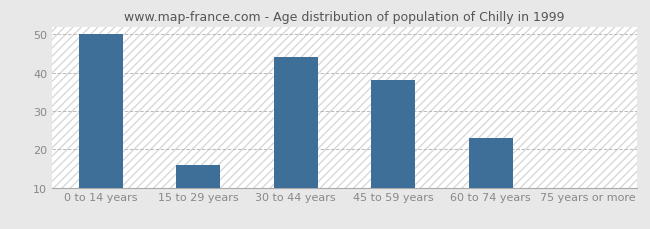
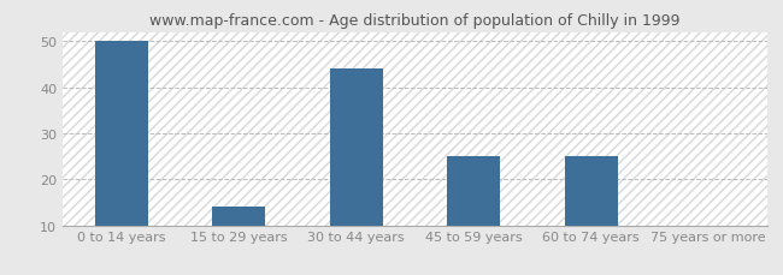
15 to 29 years: 16 -> 14
45 to 59 years: 38 -> 25
60 to 74 years: 23 -> 25
